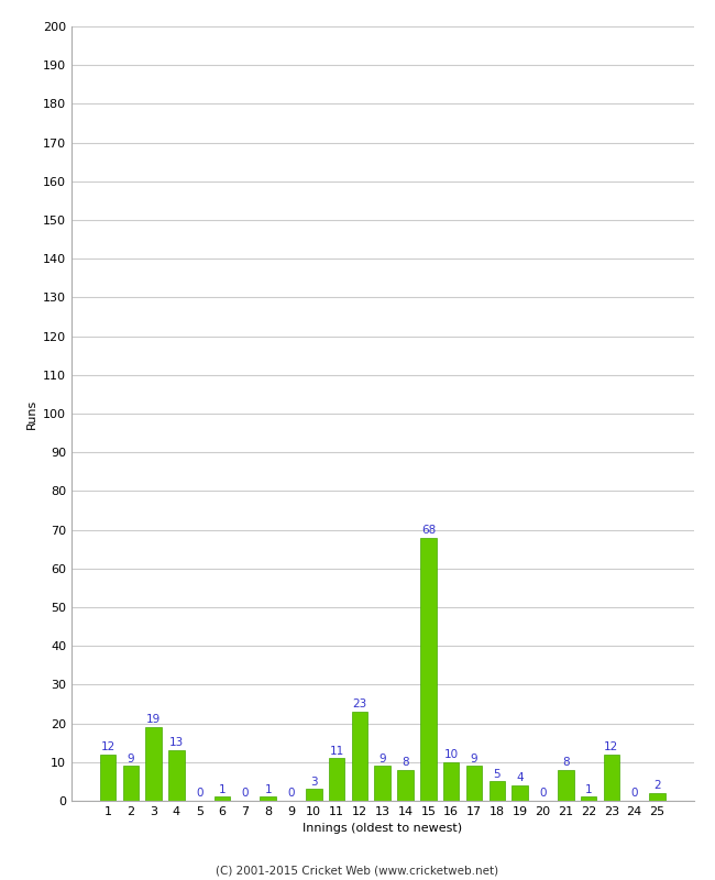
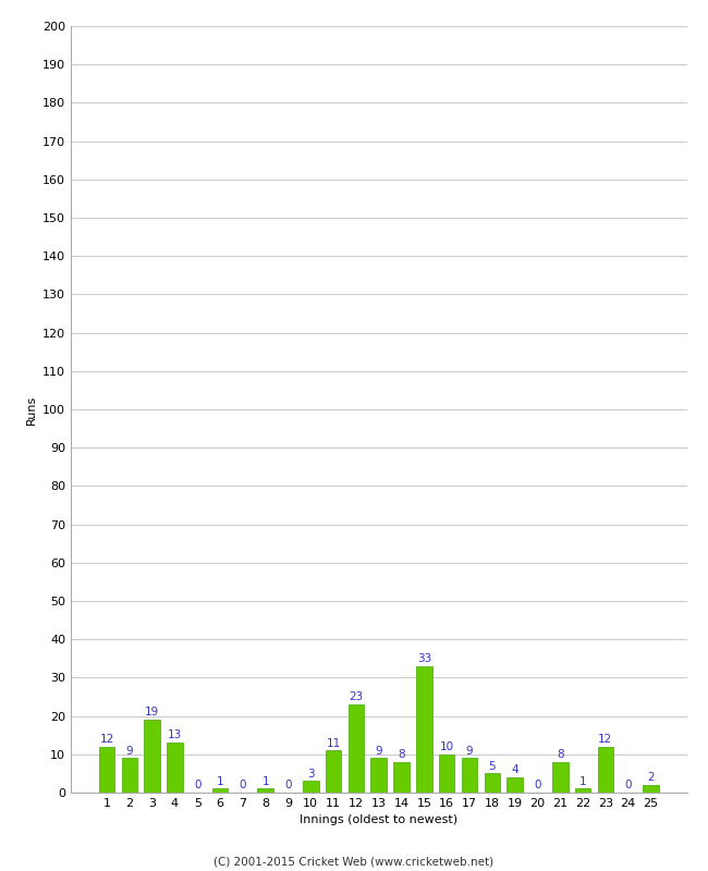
15: 68 -> 33
